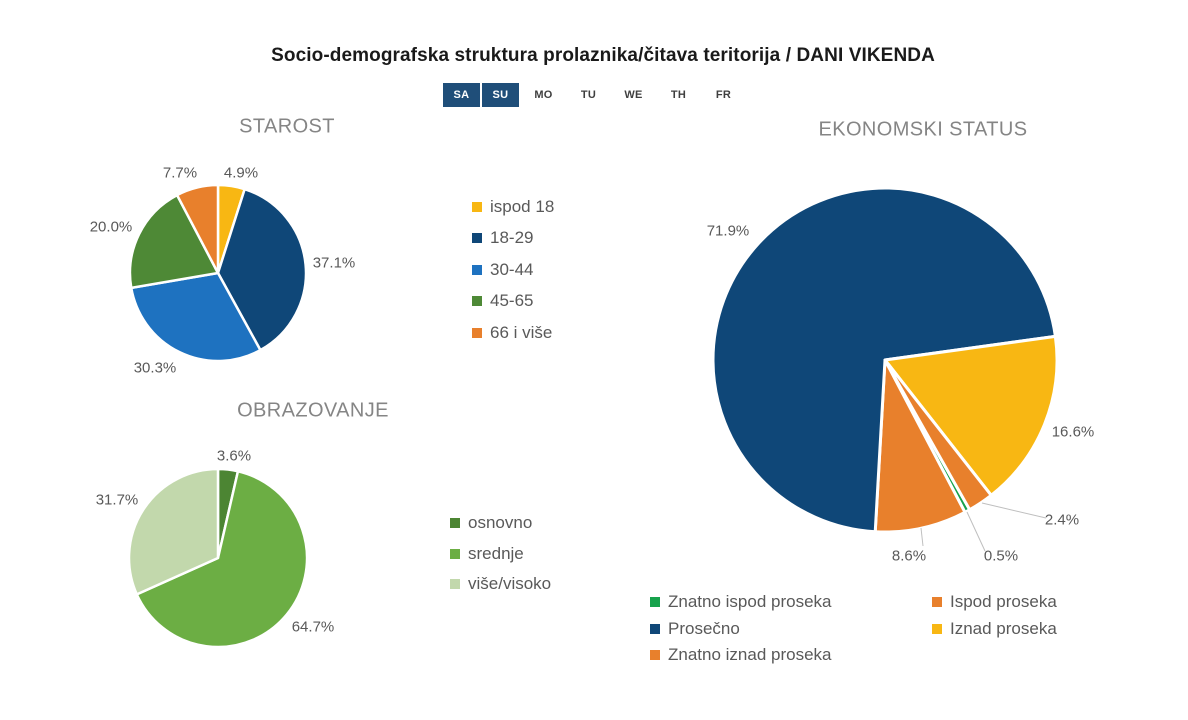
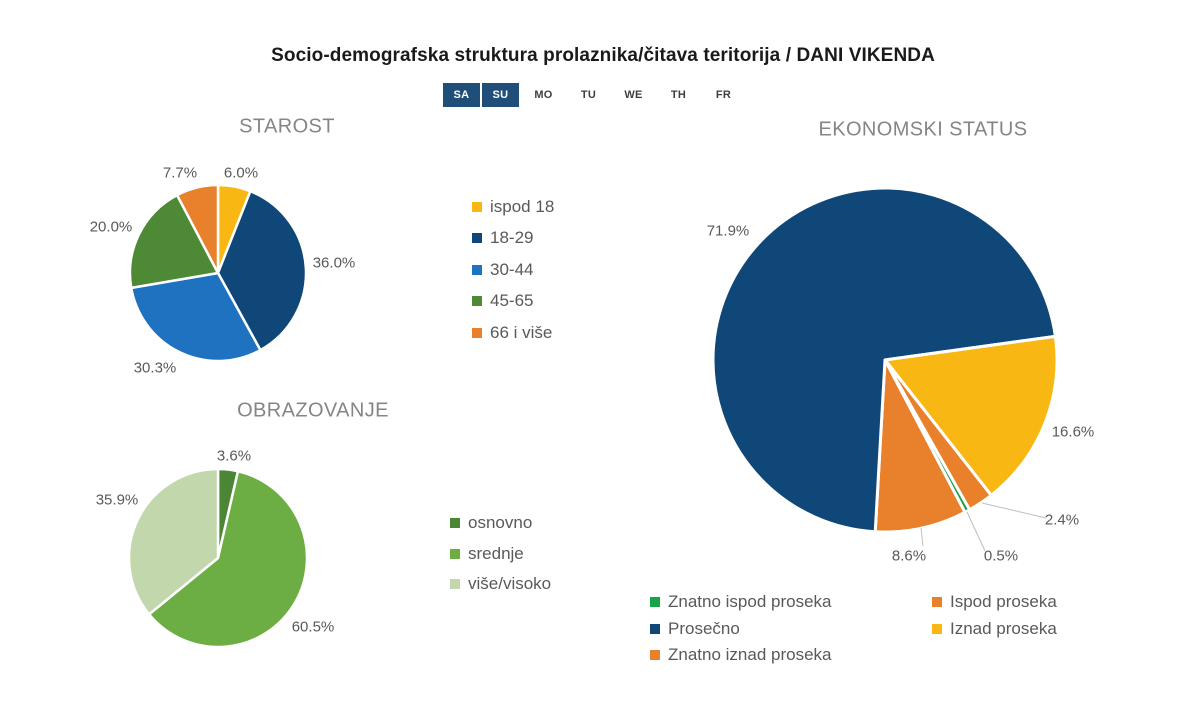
STAROST/ispod 18: 4.9% -> 6.0%
STAROST/18-29: 37.1% -> 36.0%
OBRAZOVANJE/srednje: 64.7% -> 60.5%
OBRAZOVANJE/više/visoko: 31.7% -> 35.9%
